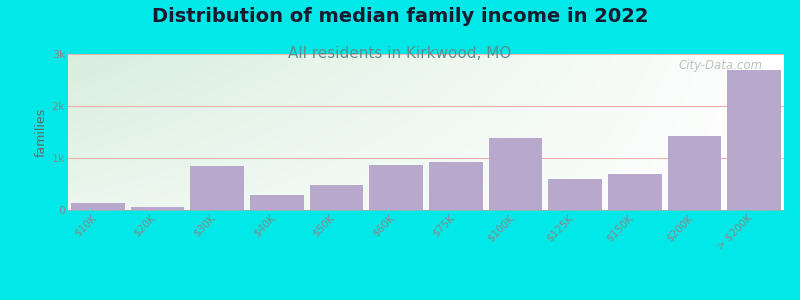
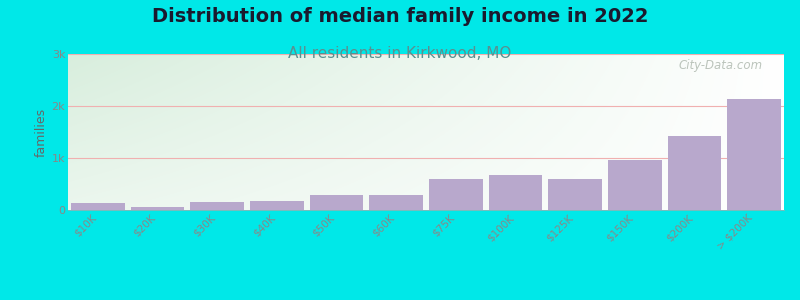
$30K: 0.84k -> 0.15k
$40K: 0.28k -> 0.17k
$50K: 0.48k -> 0.29k
$60K: 0.86k -> 0.28k
$75K: 0.92k -> 0.59k
$100K: 1.38k -> 0.68k
$150K: 0.70k -> 0.96k
> $200K: 2.70k -> 2.13k
